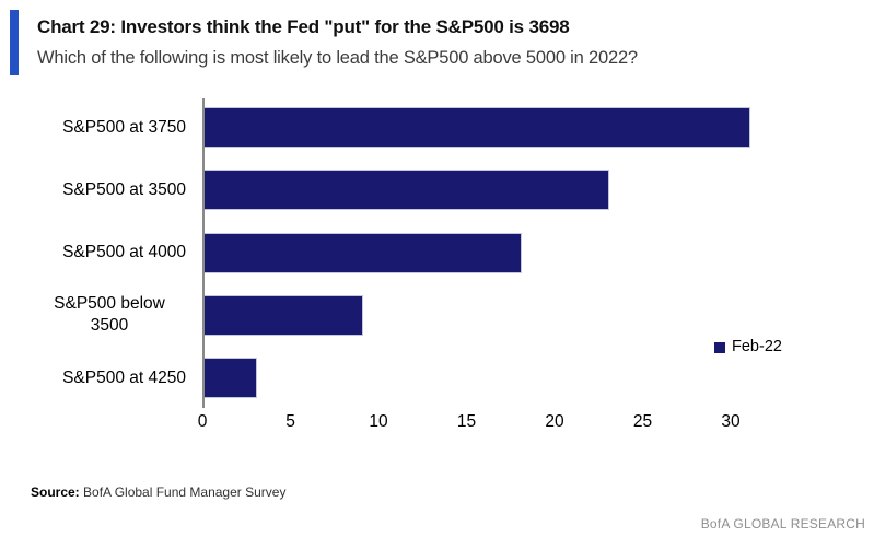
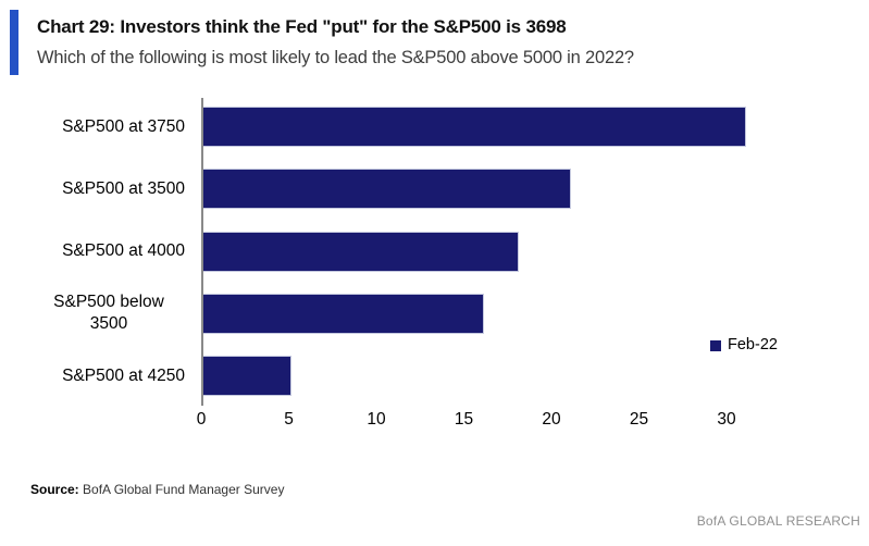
S&P500 at 3500: 23 -> 21
S&P500 below 3500: 9 -> 16
S&P500 at 4250: 3 -> 5
